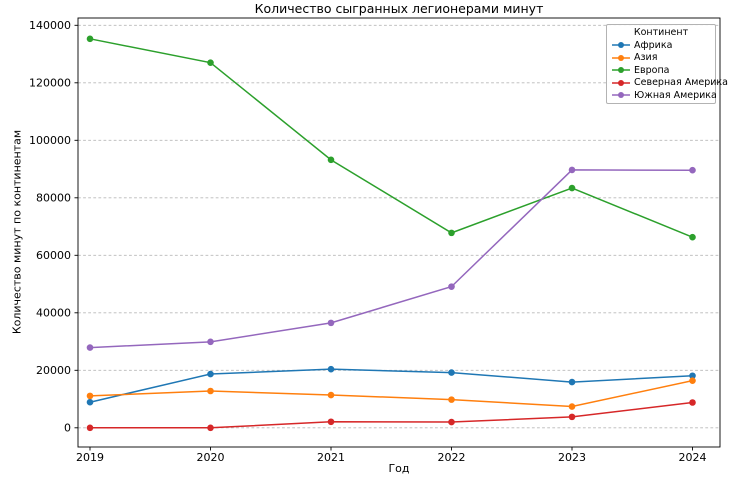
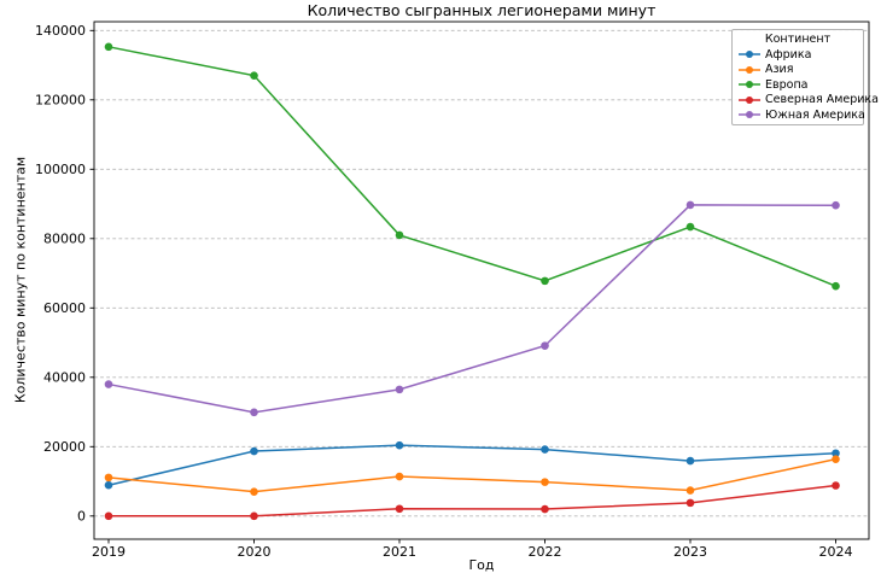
Южная Америка/2019: 28000 -> 38000
Азия/2020: 13000 -> 7000
Европа/2021: 93000 -> 81000
